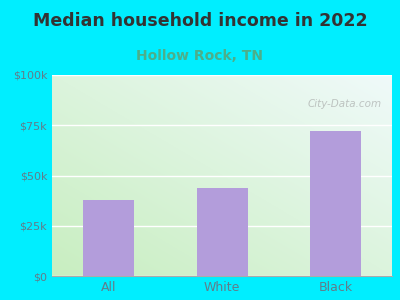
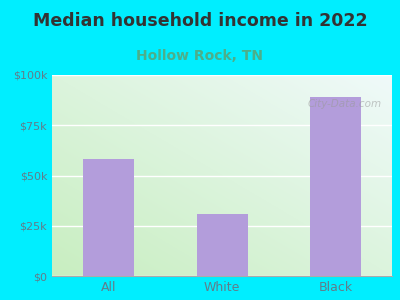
All: $38k -> $58k
White: $44k -> $31k
Black: $72k -> $89k
